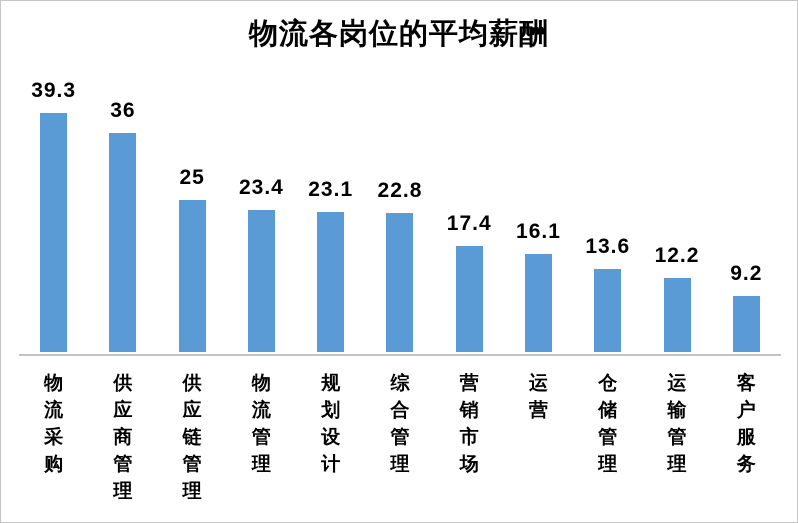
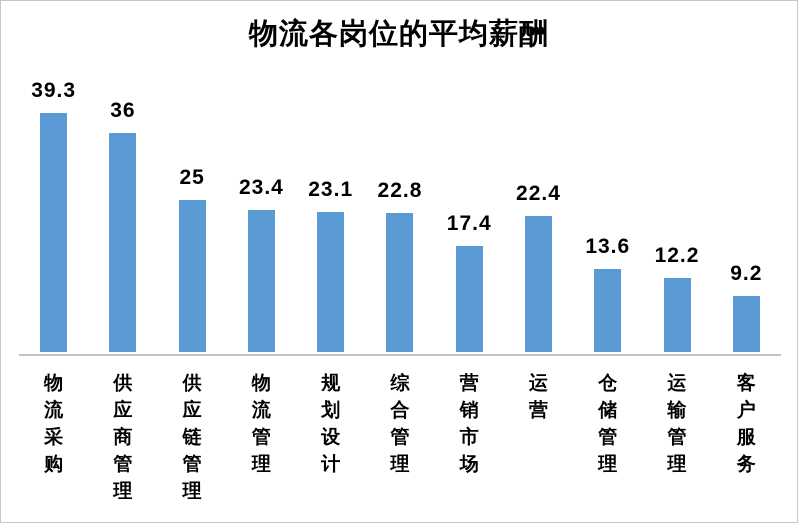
运营: 16.1 -> 22.4
